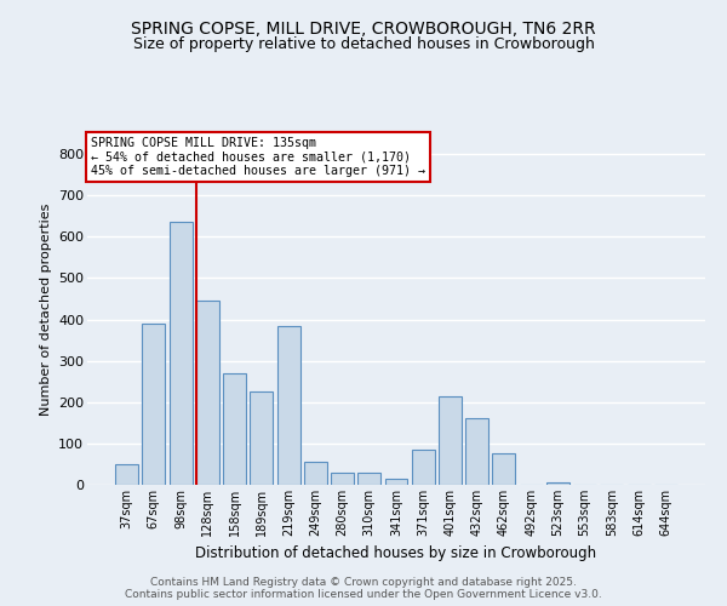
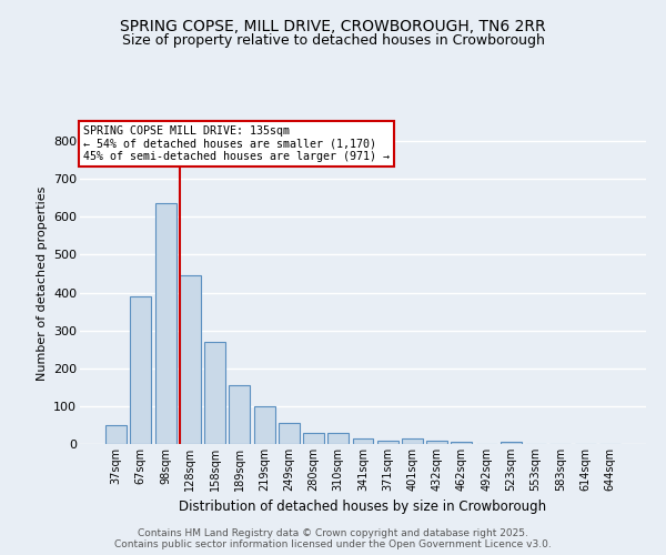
189sqm: 225 -> 155
219sqm: 385 -> 100
371sqm: 85 -> 10
401sqm: 215 -> 15
432sqm: 160 -> 10
462sqm: 75 -> 5
